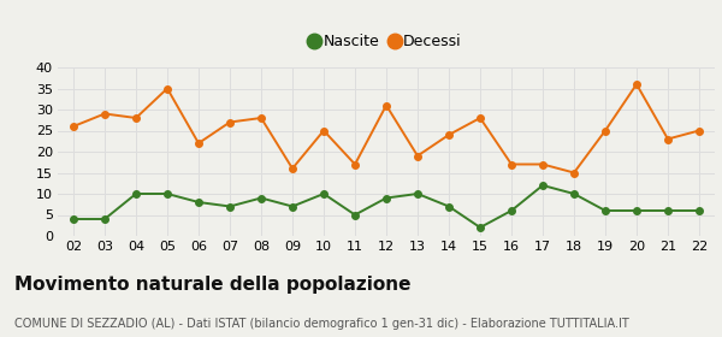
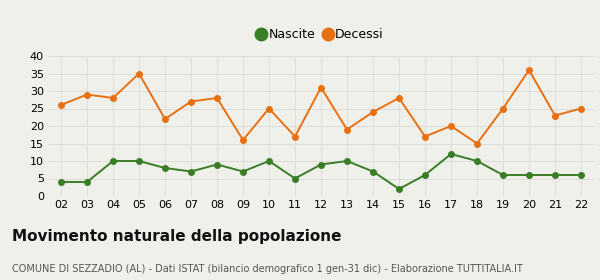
Decessi/17: 17 -> 20
